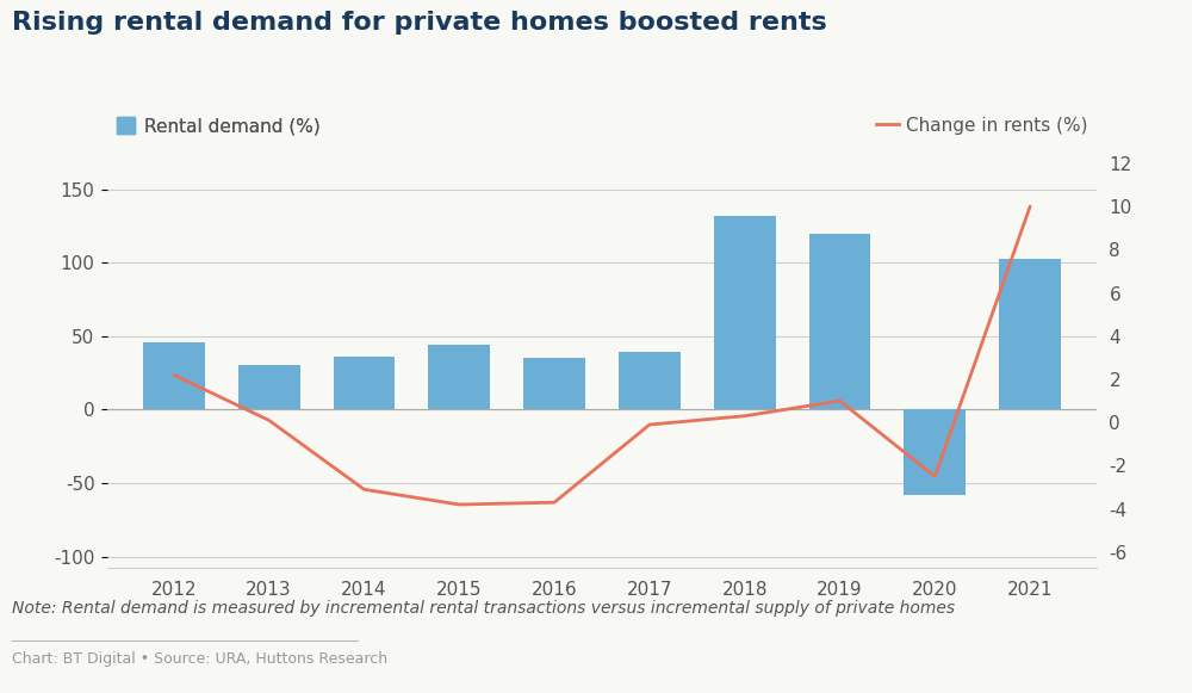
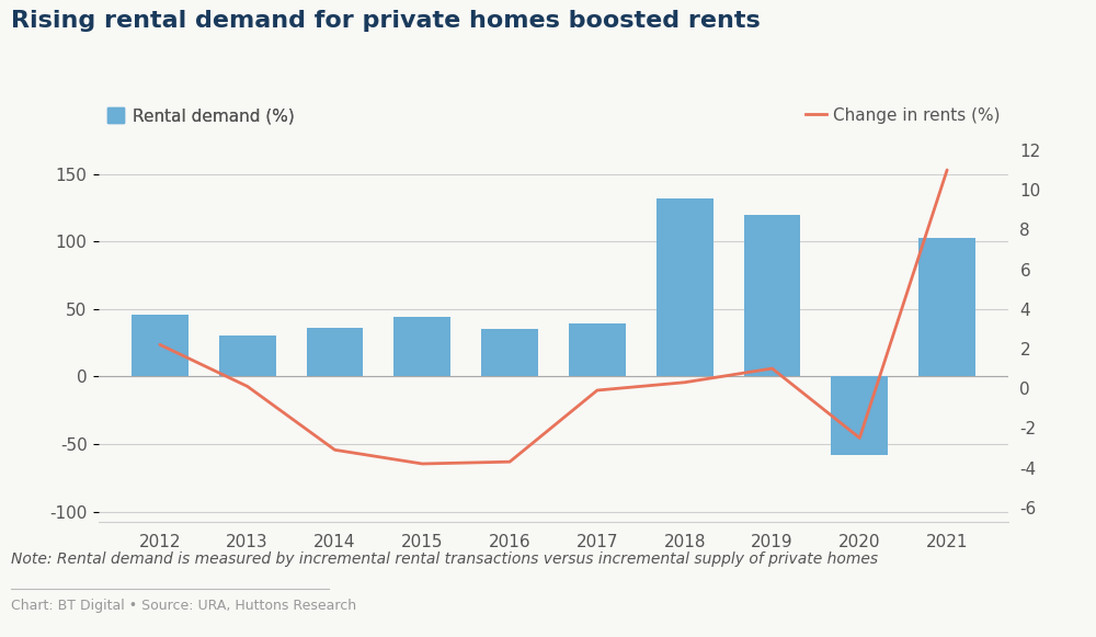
Change in rents (%)/2021: 10.0 -> 11.0
